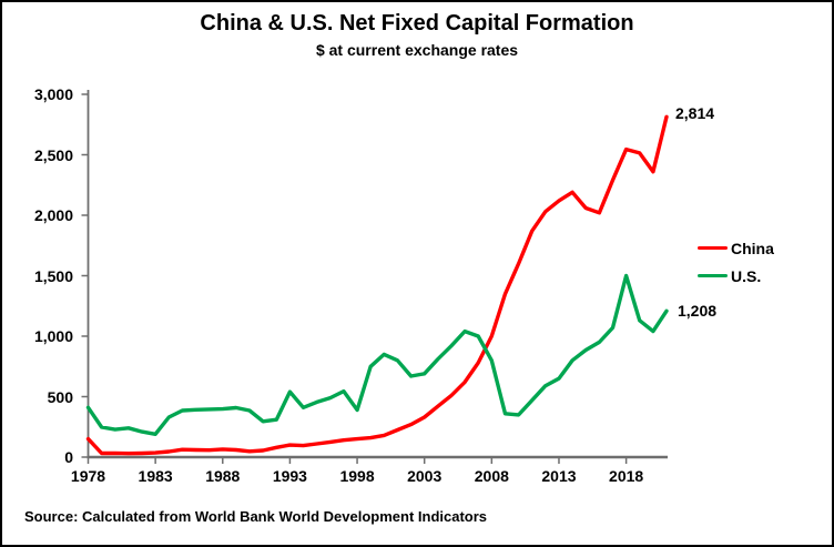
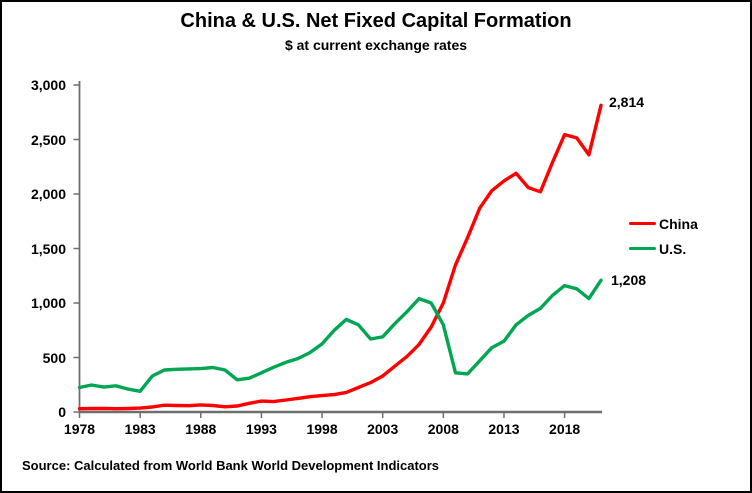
China/1978: 150 -> 30
U.S./1978: 410 -> 220
U.S./1993: 540 -> 360
U.S./1998: 390 -> 620
U.S./2018: 1500 -> 1160
